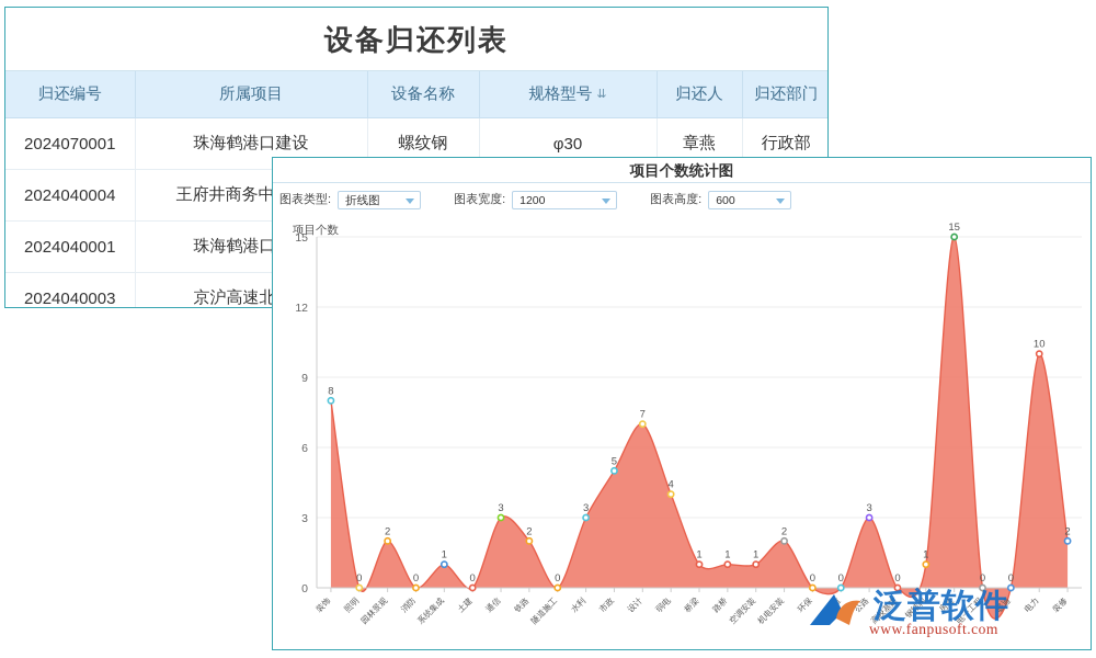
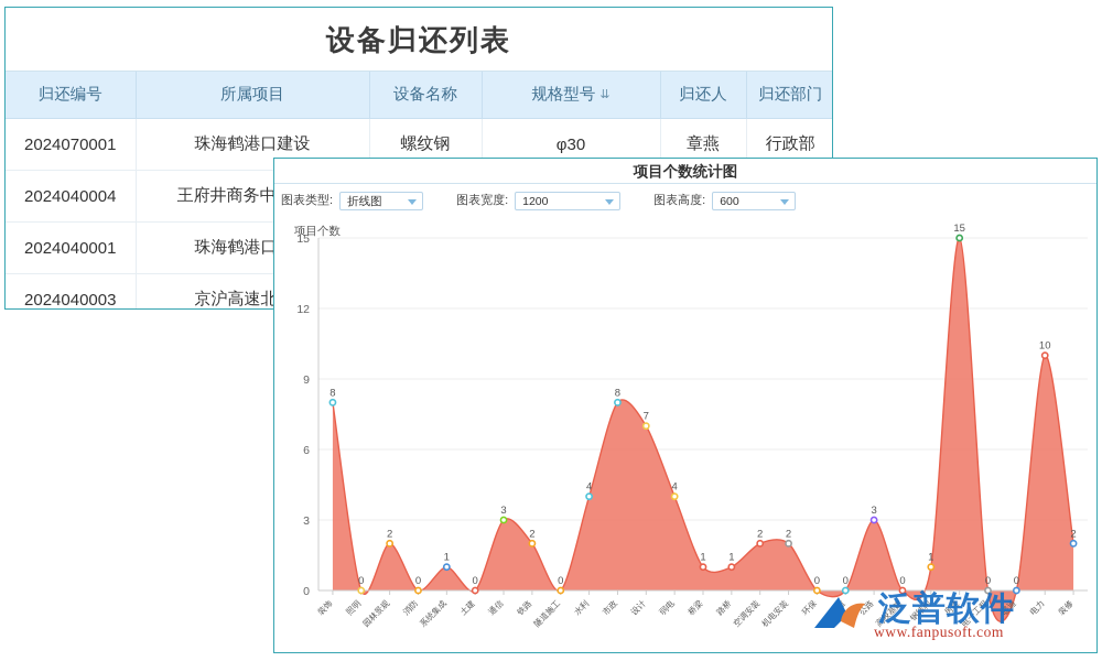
水利: 3 -> 4
市政: 5 -> 8
空调安装: 1 -> 2
